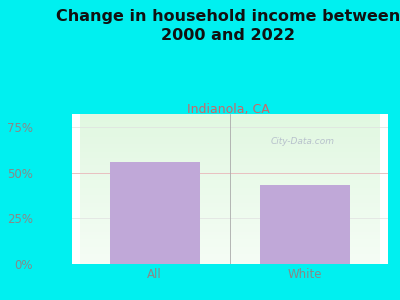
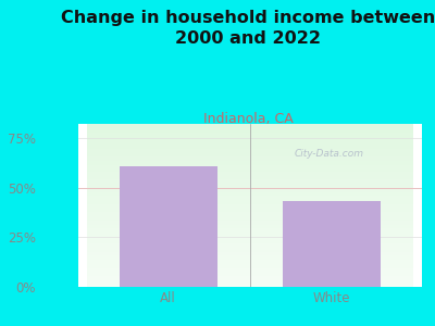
All: 56% -> 60%
